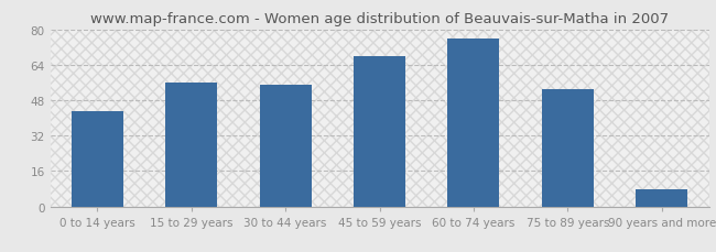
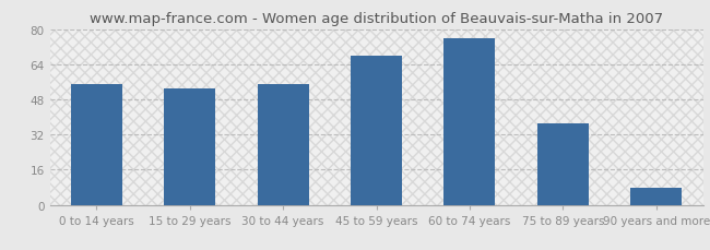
0 to 14 years: 43 -> 55
15 to 29 years: 56 -> 53
75 to 89 years: 53 -> 37
